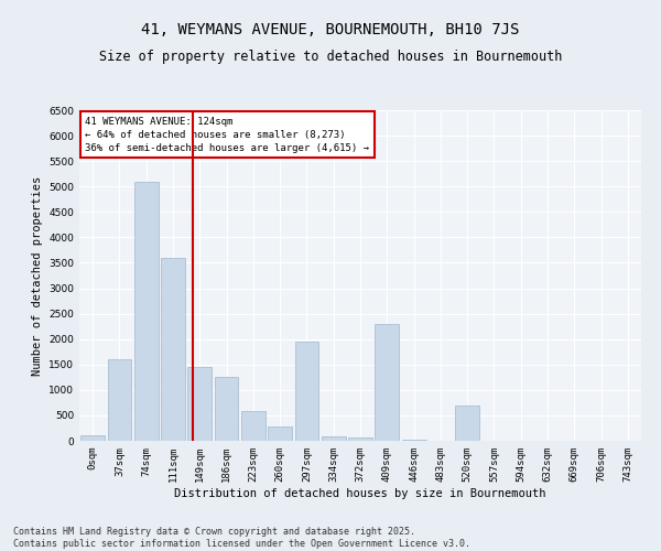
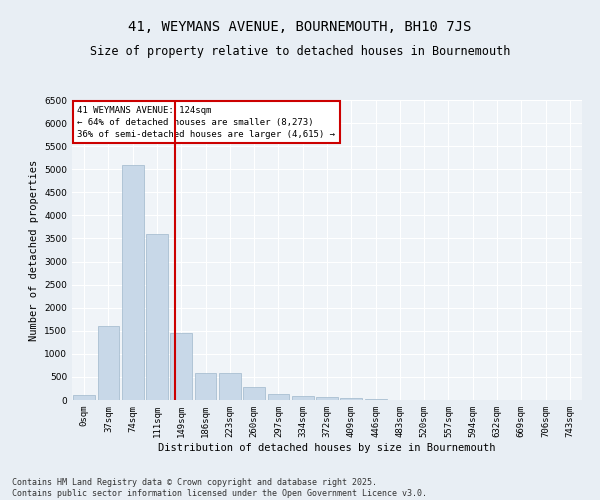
186sqm: 1250 -> 580
297sqm: 1950 -> 140
409sqm: 2300 -> 40
520sqm: 700 -> 0
